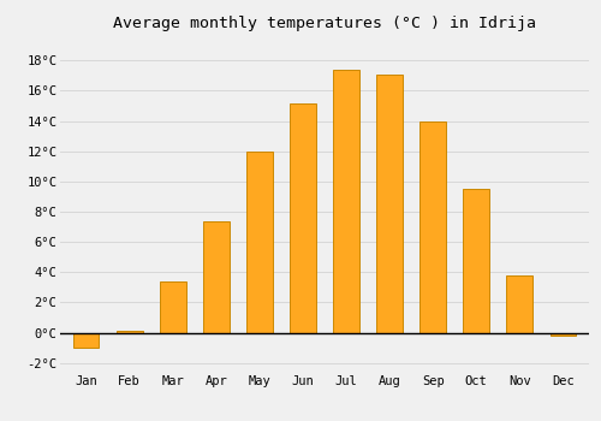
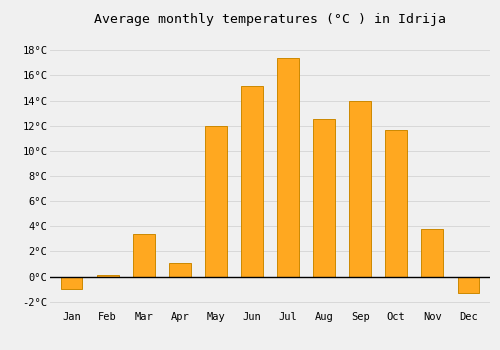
Apr: 7.4°C -> 1.1°C
Aug: 17.1°C -> 12.5°C
Oct: 9.5°C -> 11.7°C
Dec: -0.2°C -> -1.3°C
